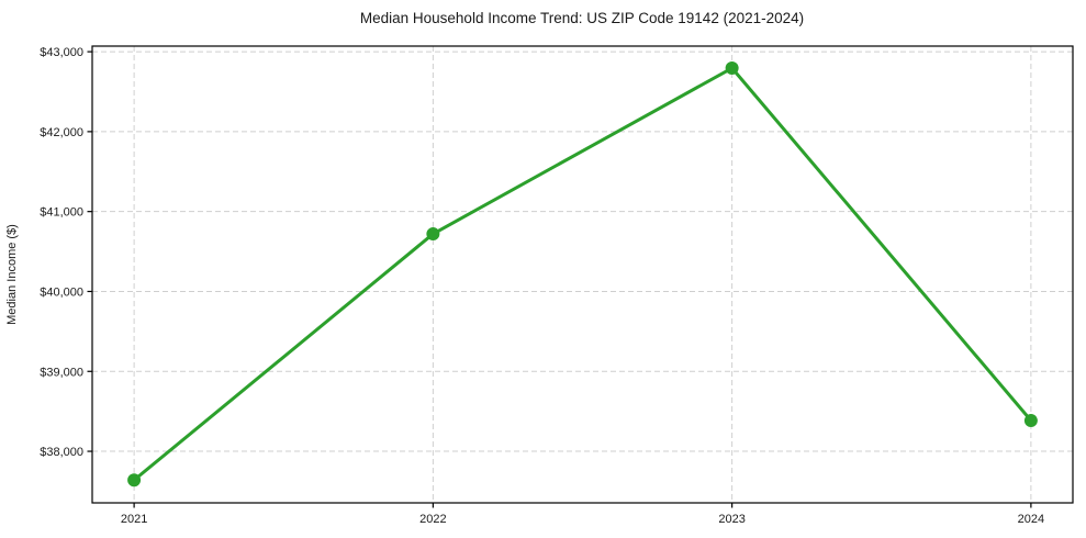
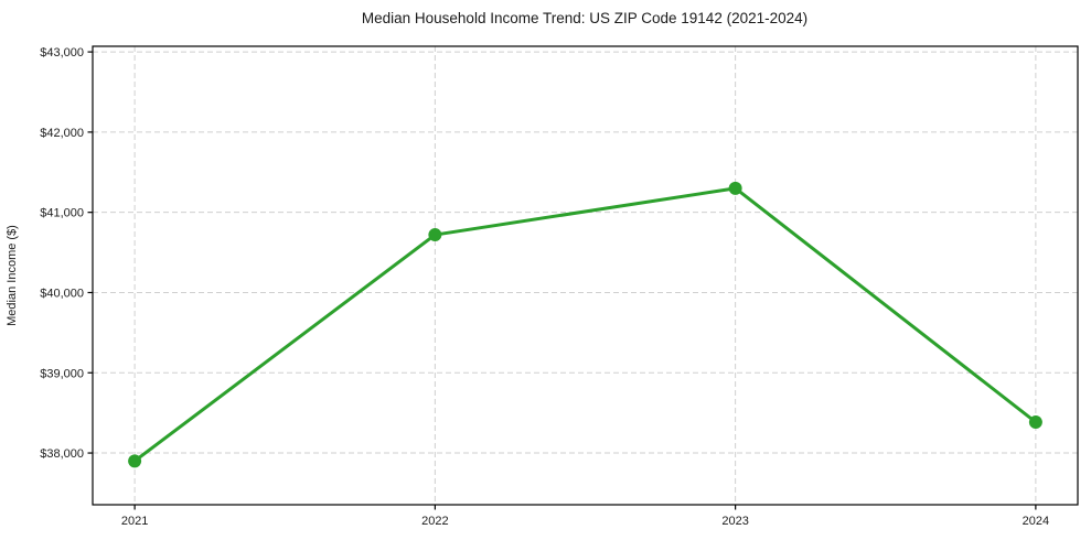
2021: $37600 -> $37900
2023: $42800 -> $41300
